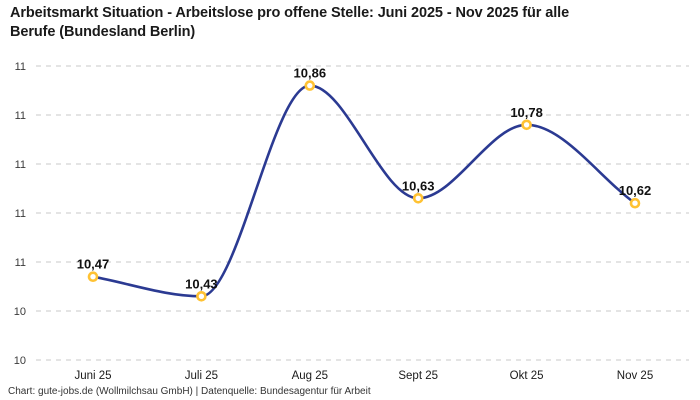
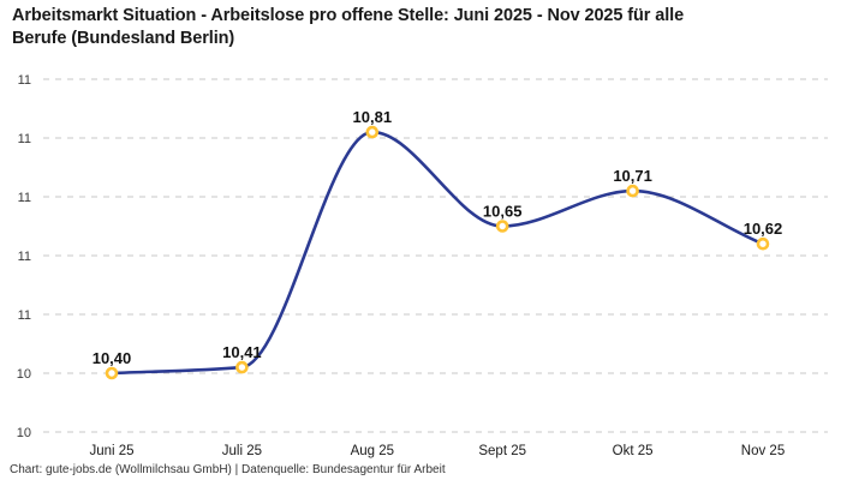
Juni 25: 10,47 -> 10,40
Juli 25: 10,43 -> 10,41
Aug 25: 10,86 -> 10,81
Sept 25: 10,63 -> 10,65
Okt 25: 10,78 -> 10,71
